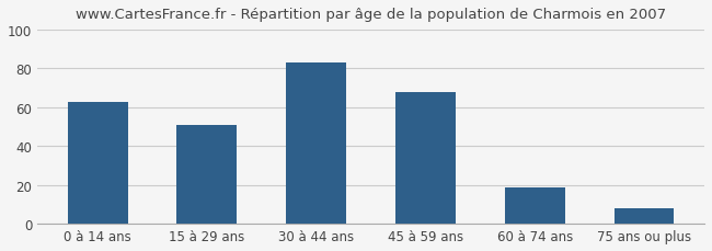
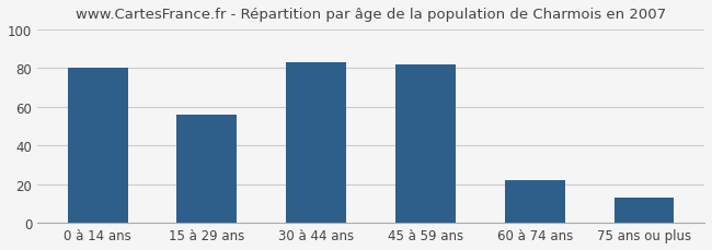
0 à 14 ans: 63 -> 80
15 à 29 ans: 51 -> 56
45 à 59 ans: 68 -> 82
60 à 74 ans: 19 -> 22
75 ans ou plus: 8 -> 13
